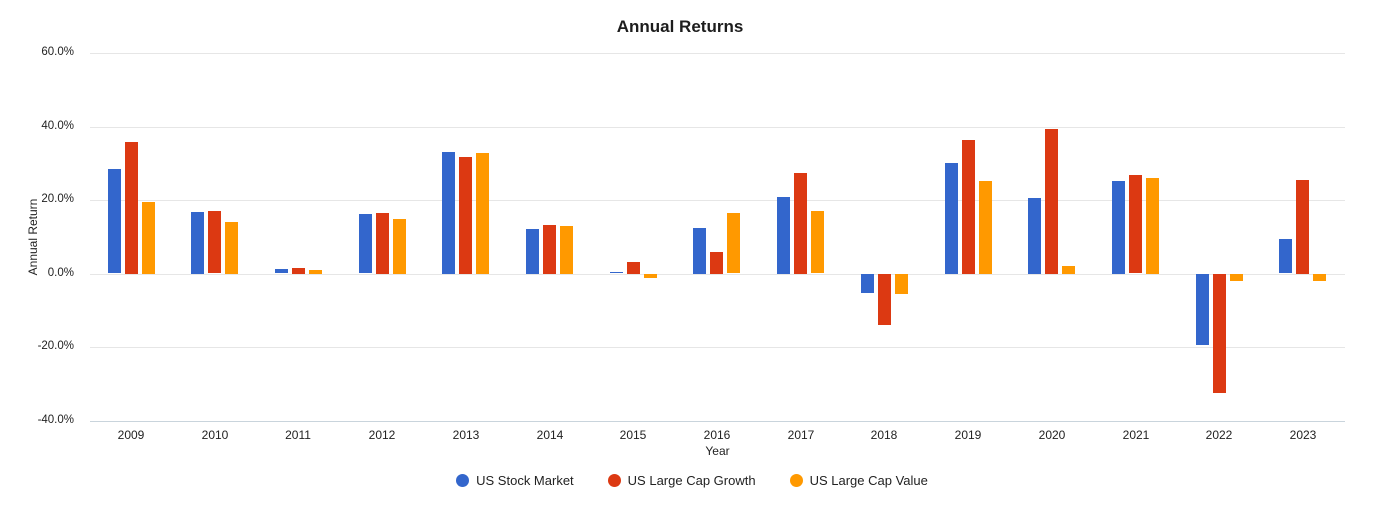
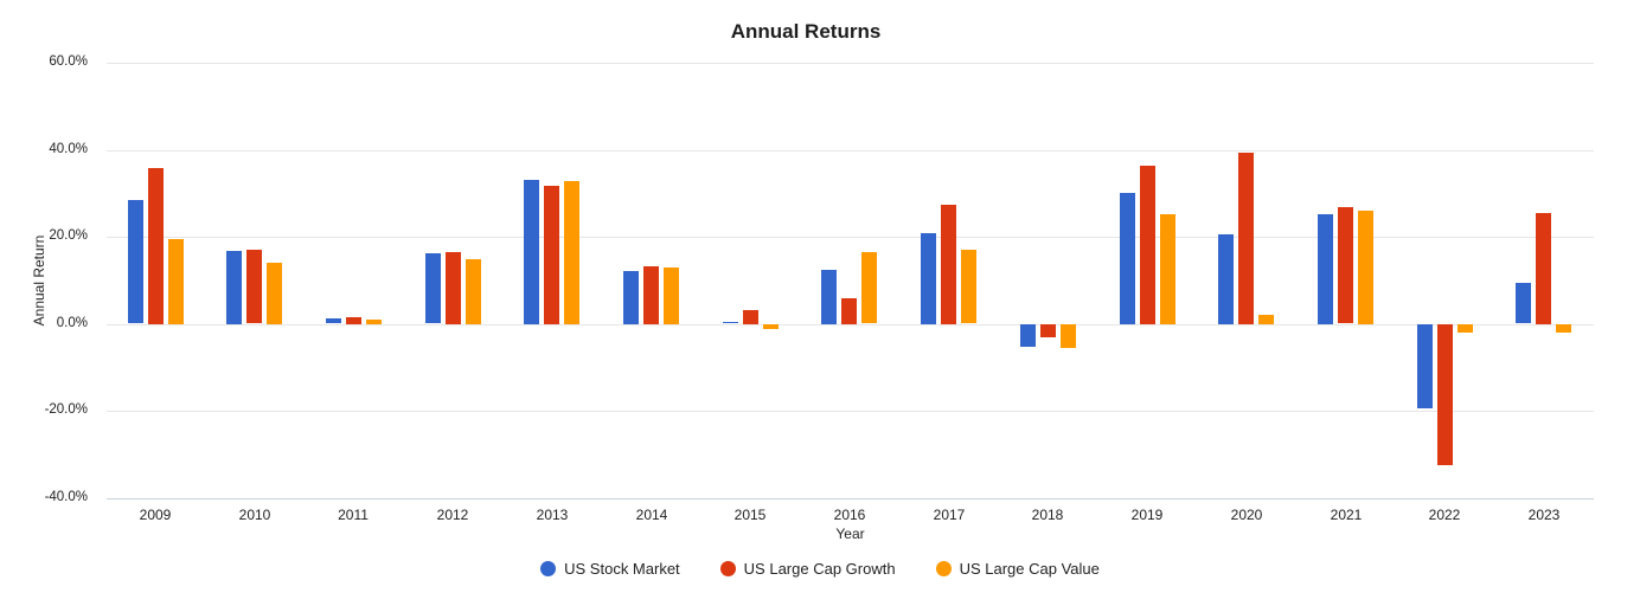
US Large Cap Growth/2018: -14% -> -3%
